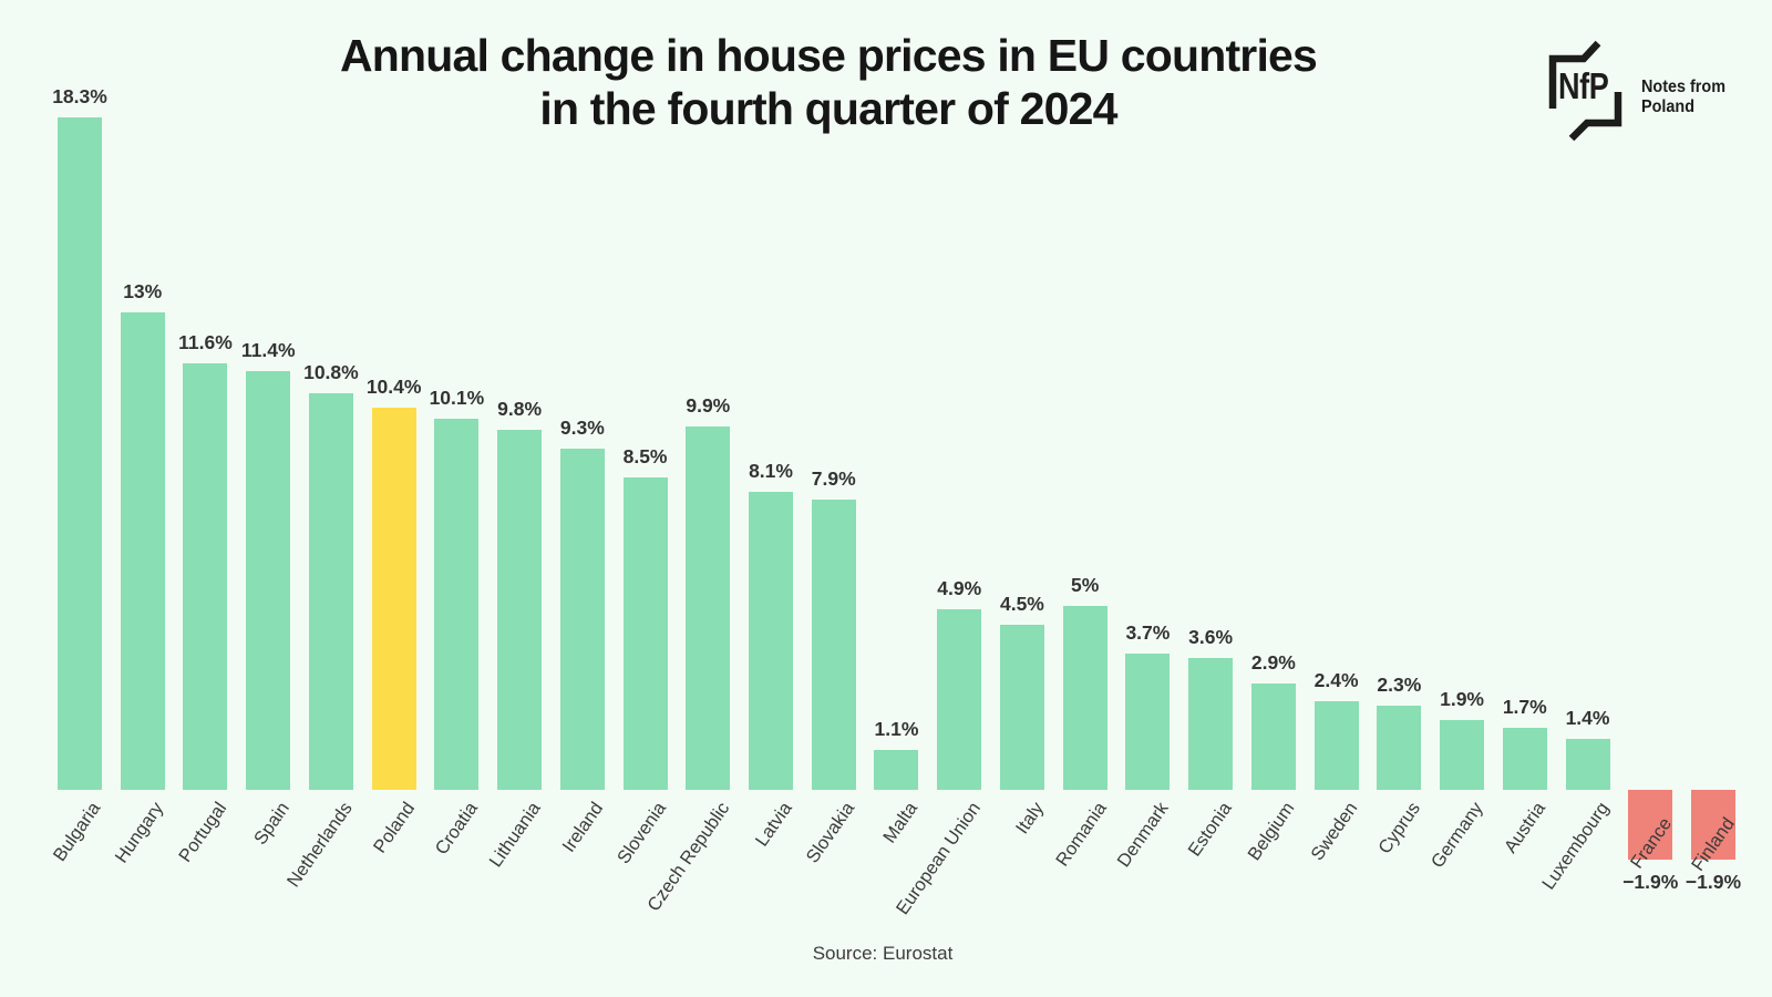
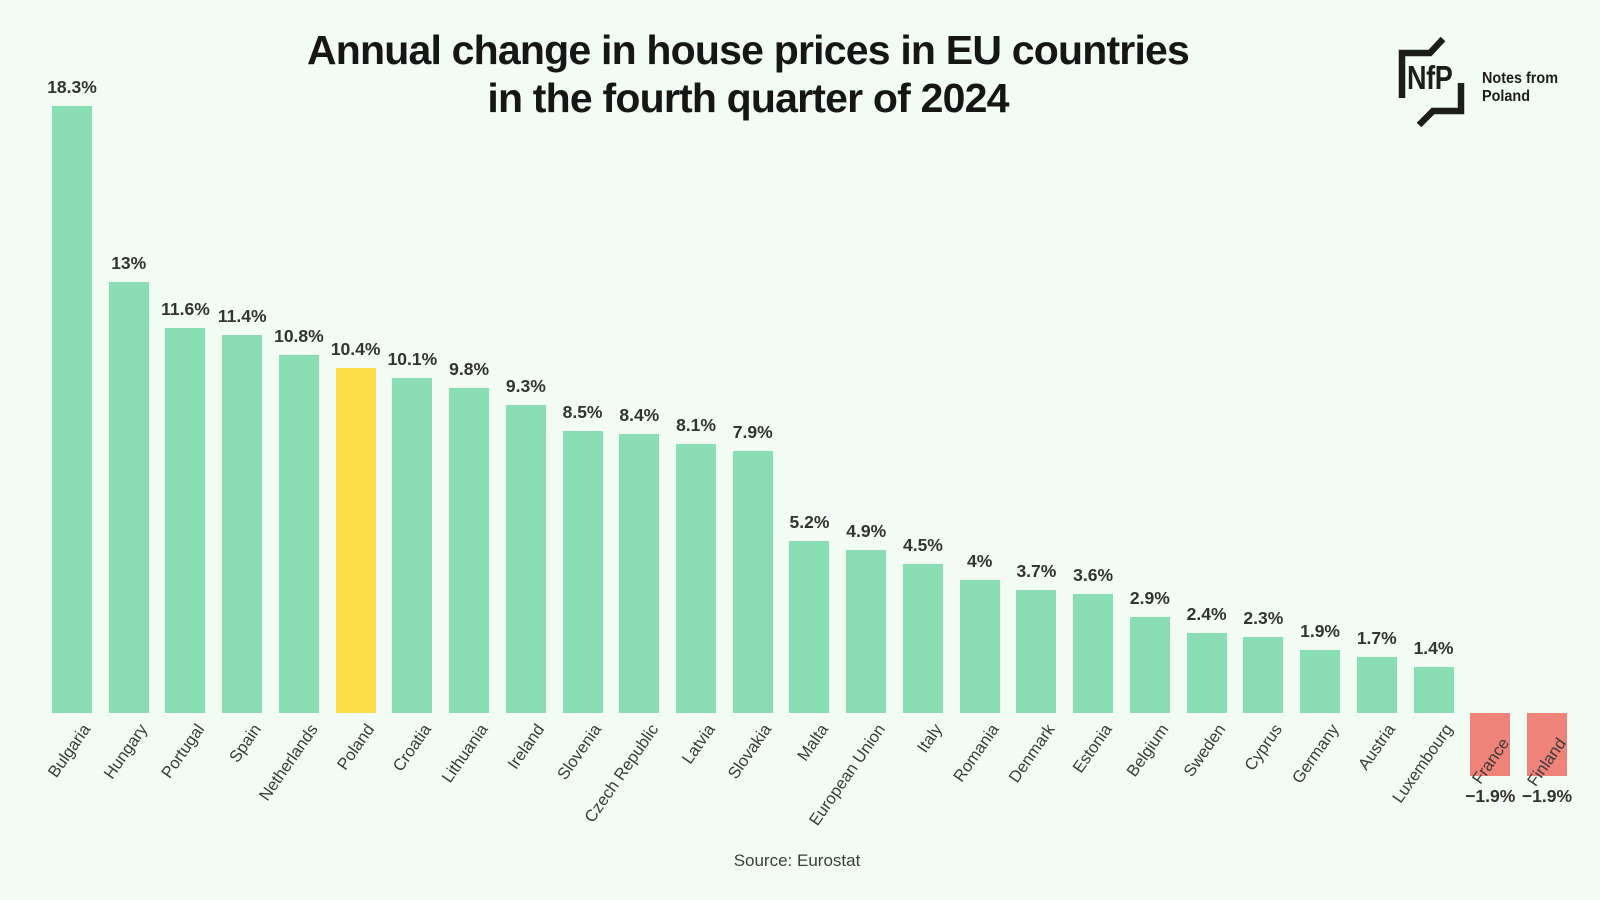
Czech Republic: 9.9% -> 8.4%
Malta: 1.1% -> 5.2%
Romania: 5% -> 4%
